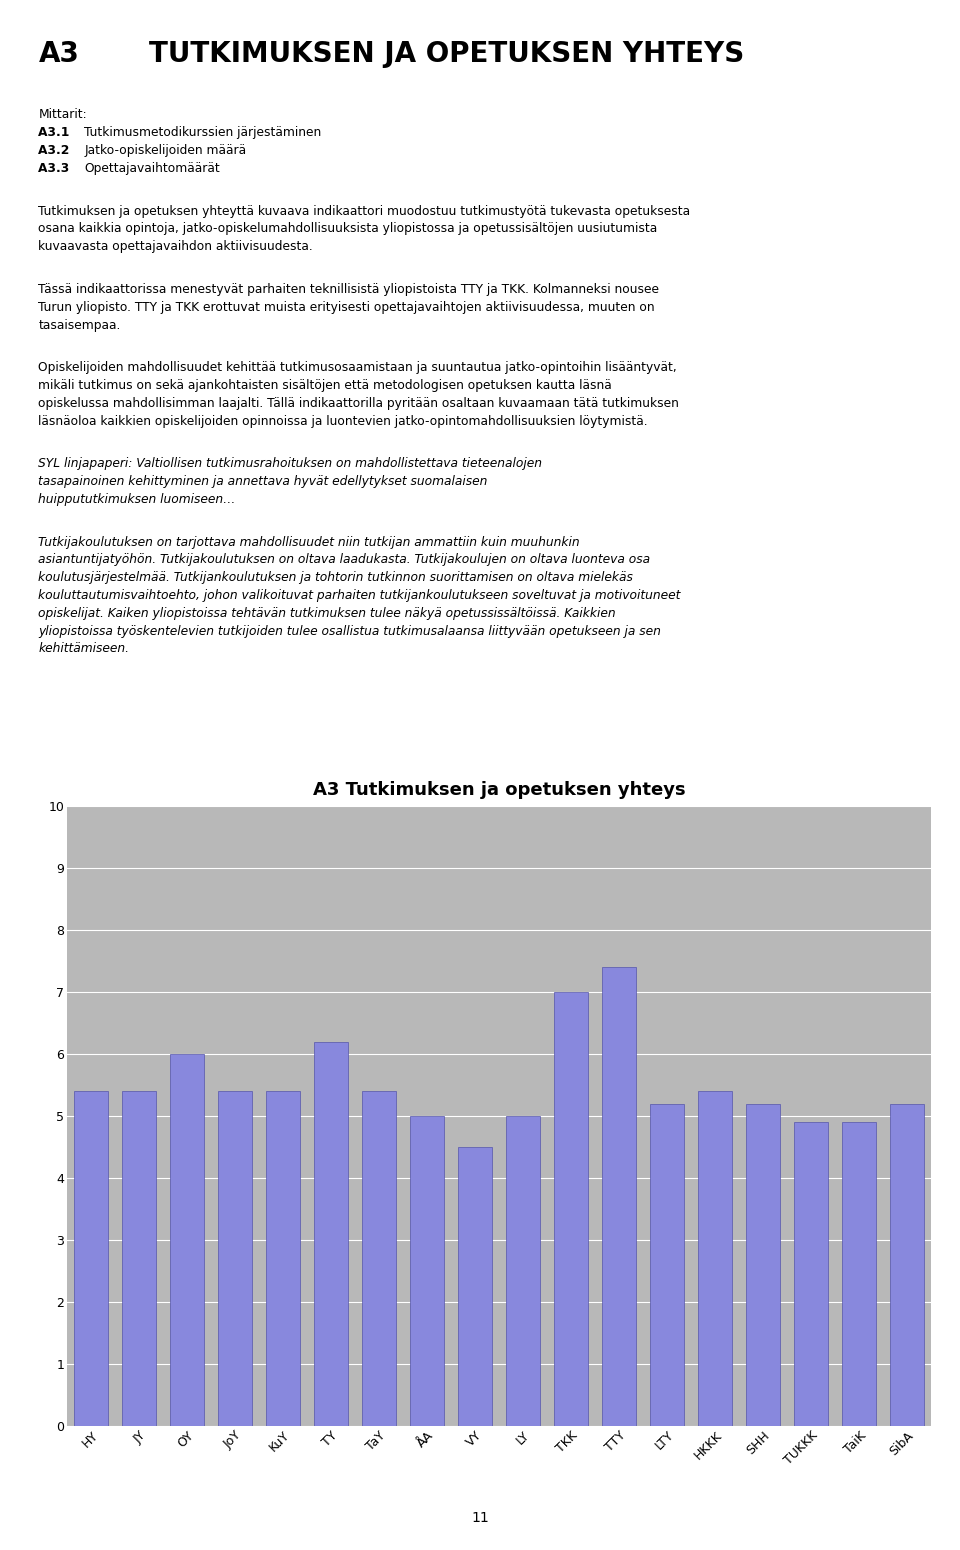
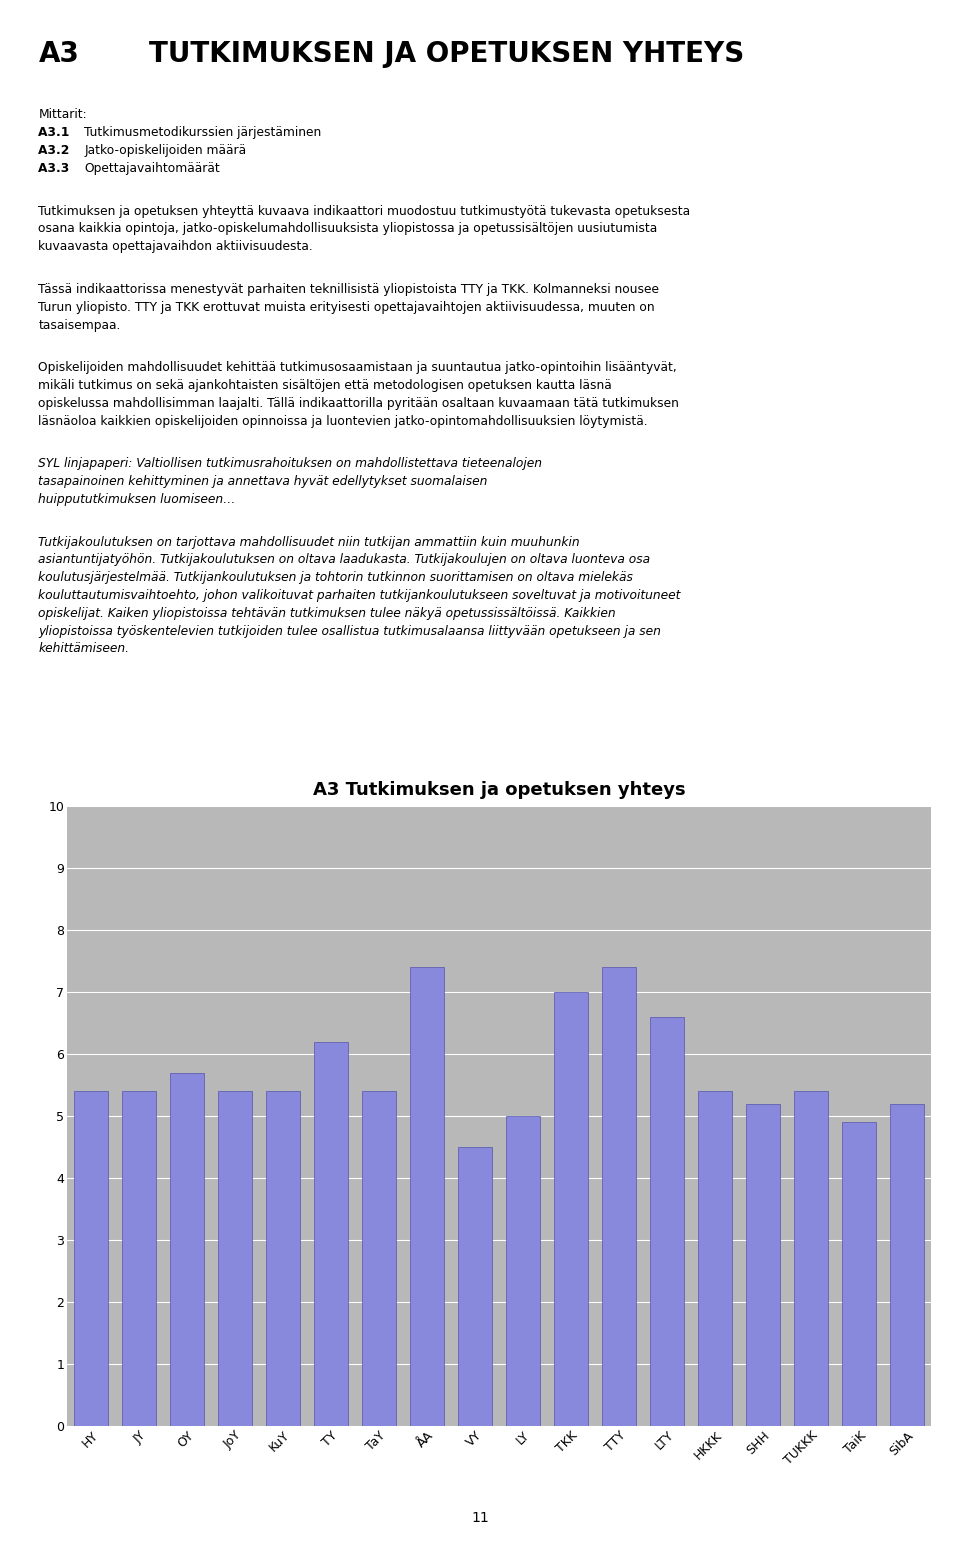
OY: 6.0 -> 5.7
ÅA: 5.0 -> 7.4
LTY: 5.2 -> 6.6
TUKKK: 4.9 -> 5.4
